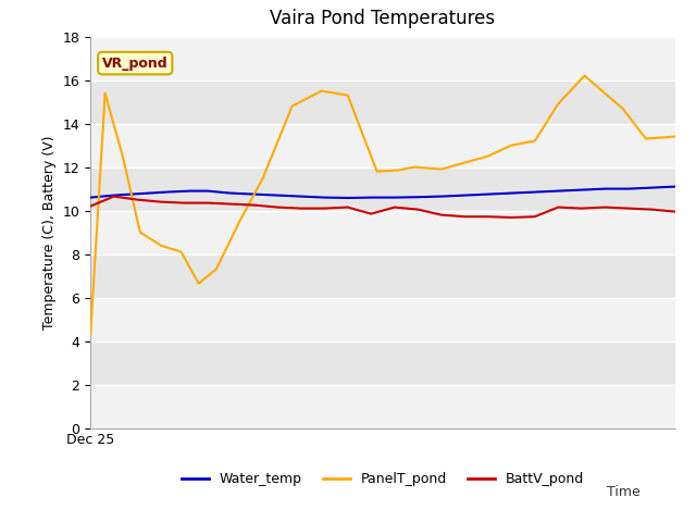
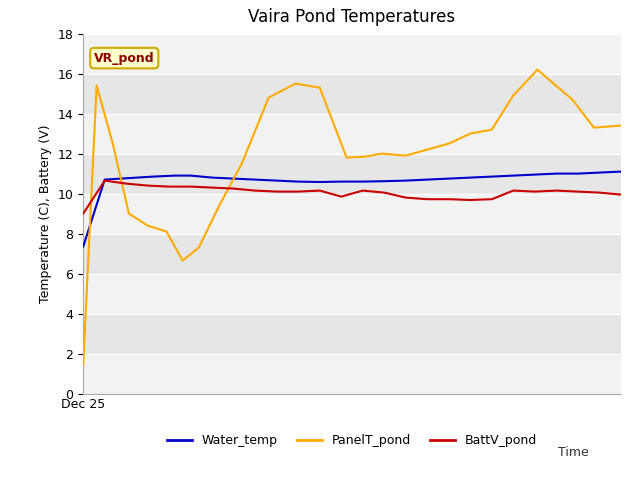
Water_temp/Dec 25: 10.60 -> 7.35
PanelT_pond/Dec 25: 4.30 -> 1.45
BattV_pond/Dec 25: 10.20 -> 9.00
